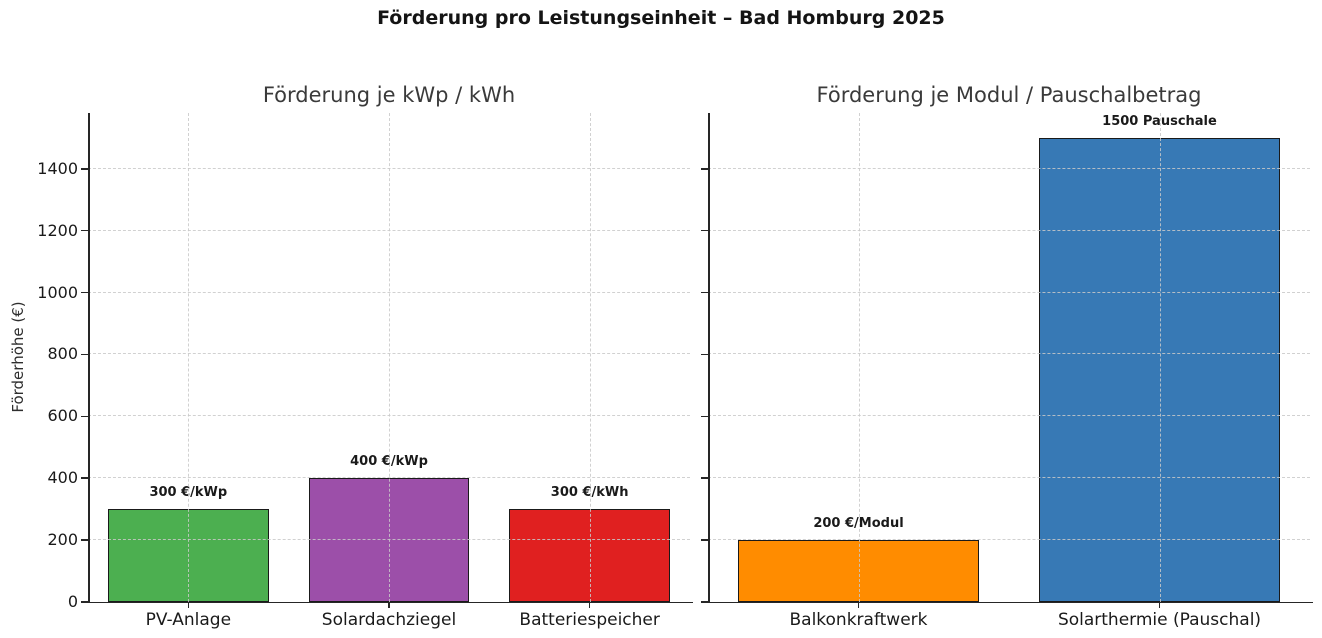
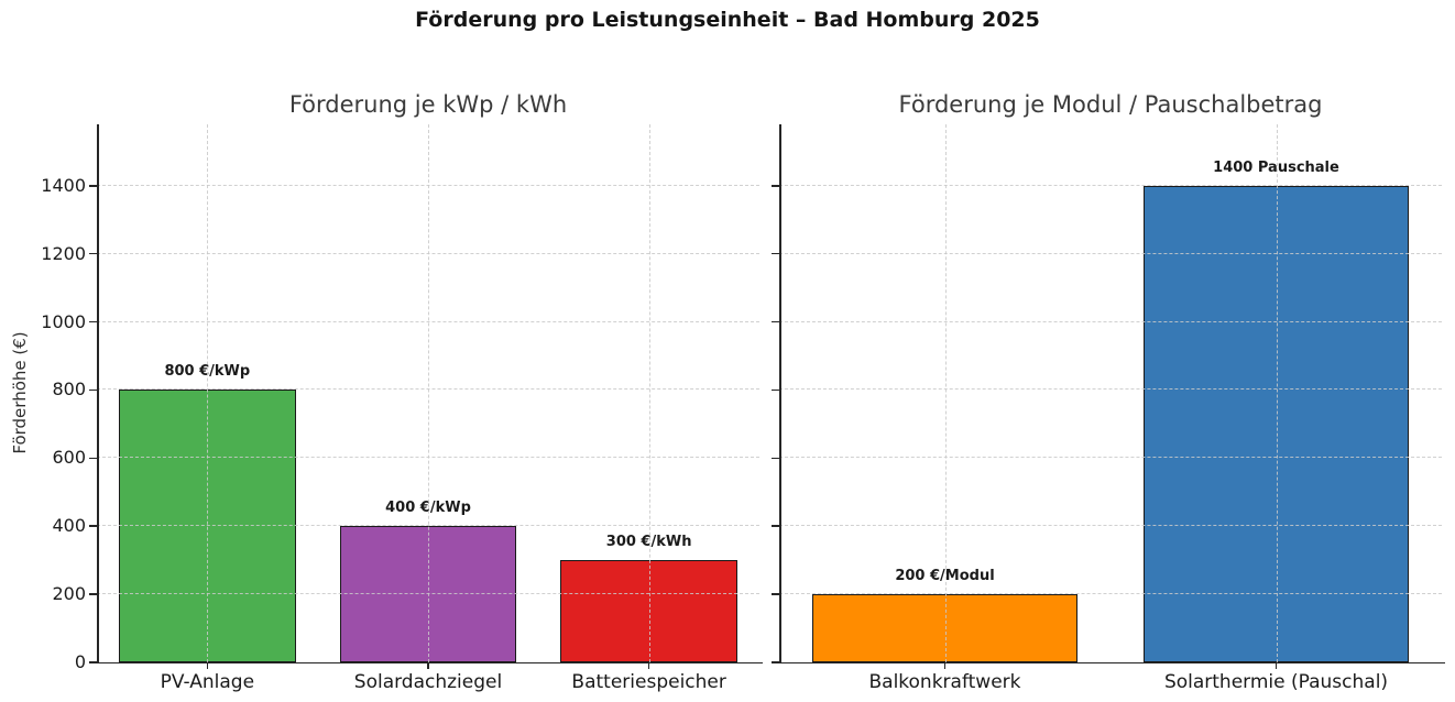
Förderung je kWp / kWh/PV-Anlage: 300 -> 800
Förderung je Modul / Pauschalbetrag/Solarthermie (Pauschal): 1500 -> 1400
